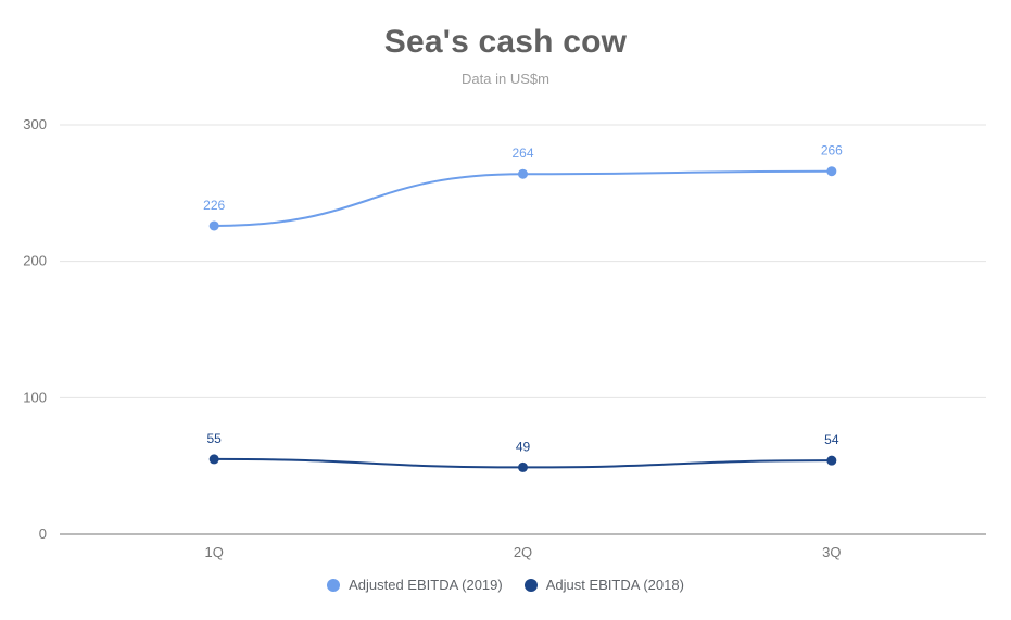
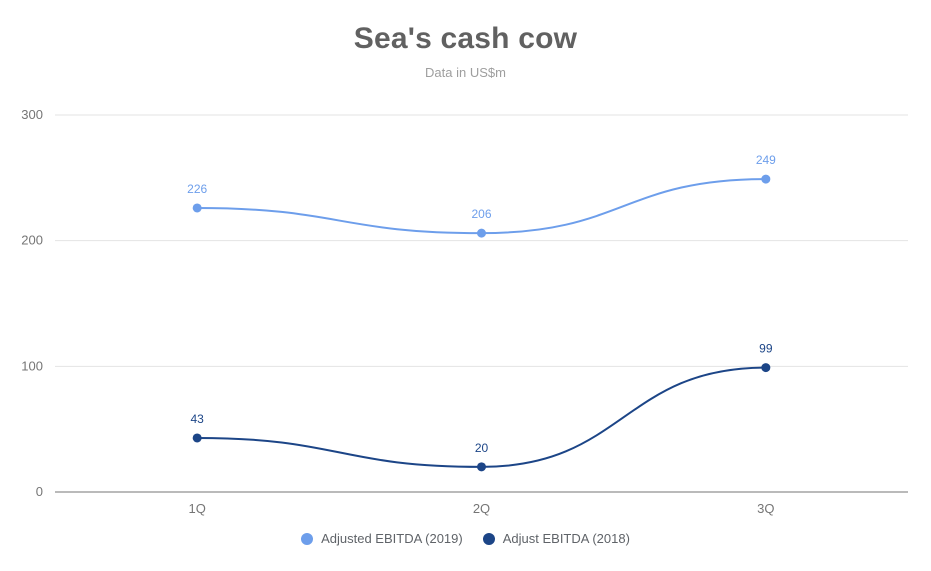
Adjust EBITDA (2018)/1Q: 55 -> 43
Adjusted EBITDA (2019)/2Q: 264 -> 206
Adjust EBITDA (2018)/2Q: 49 -> 20
Adjusted EBITDA (2019)/3Q: 266 -> 249
Adjust EBITDA (2018)/3Q: 54 -> 99
